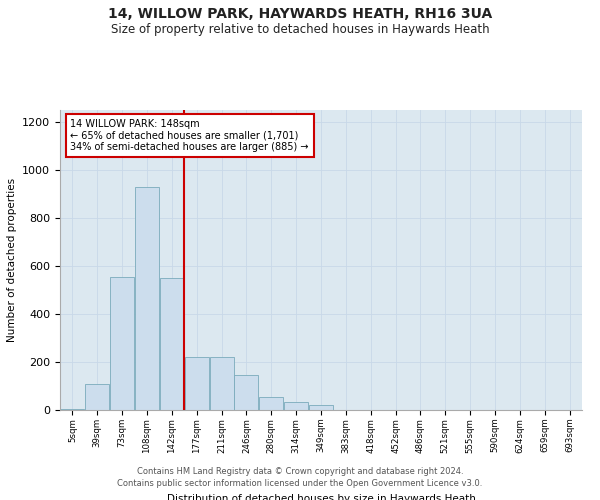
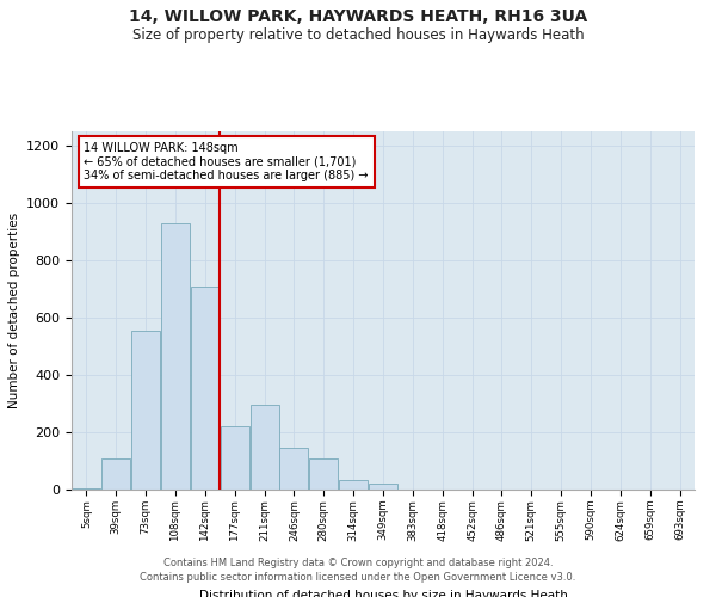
142sqm: 550 -> 710
211sqm: 220 -> 295
280sqm: 55 -> 110
